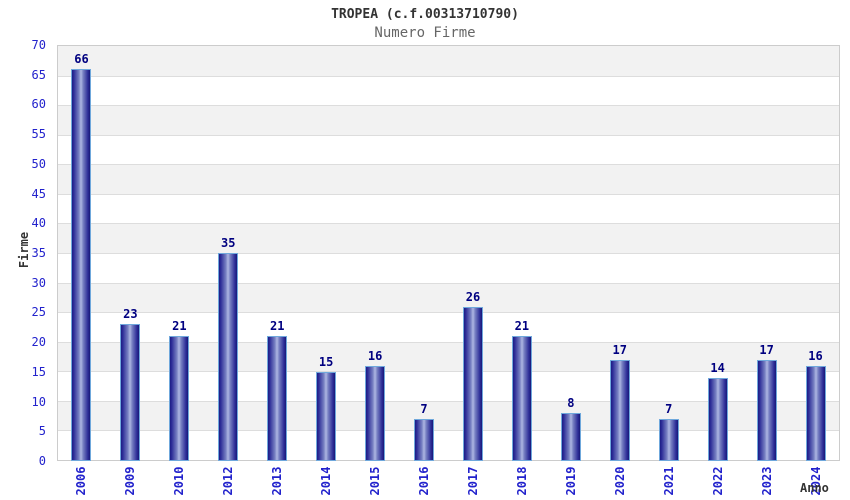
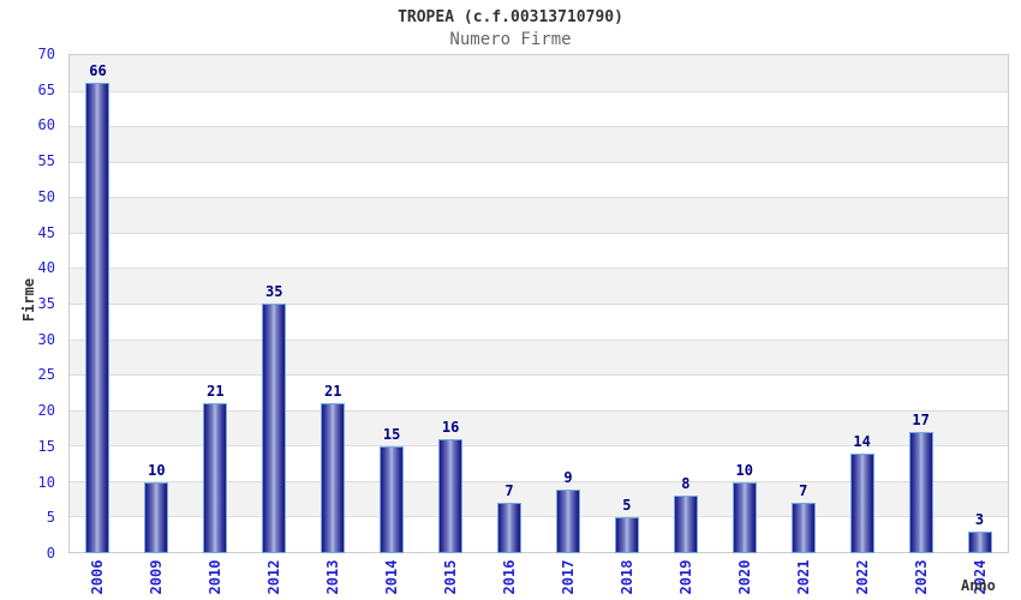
2009: 23 -> 10
2017: 26 -> 9
2018: 21 -> 5
2020: 17 -> 10
2024: 16 -> 3
